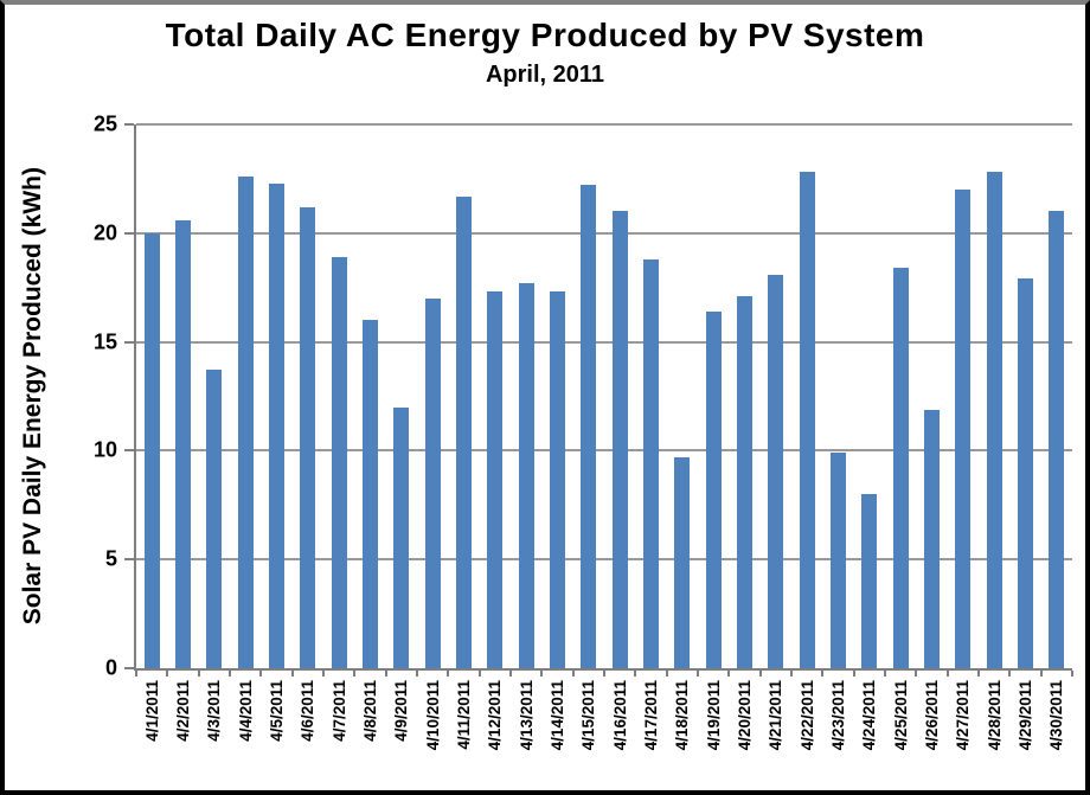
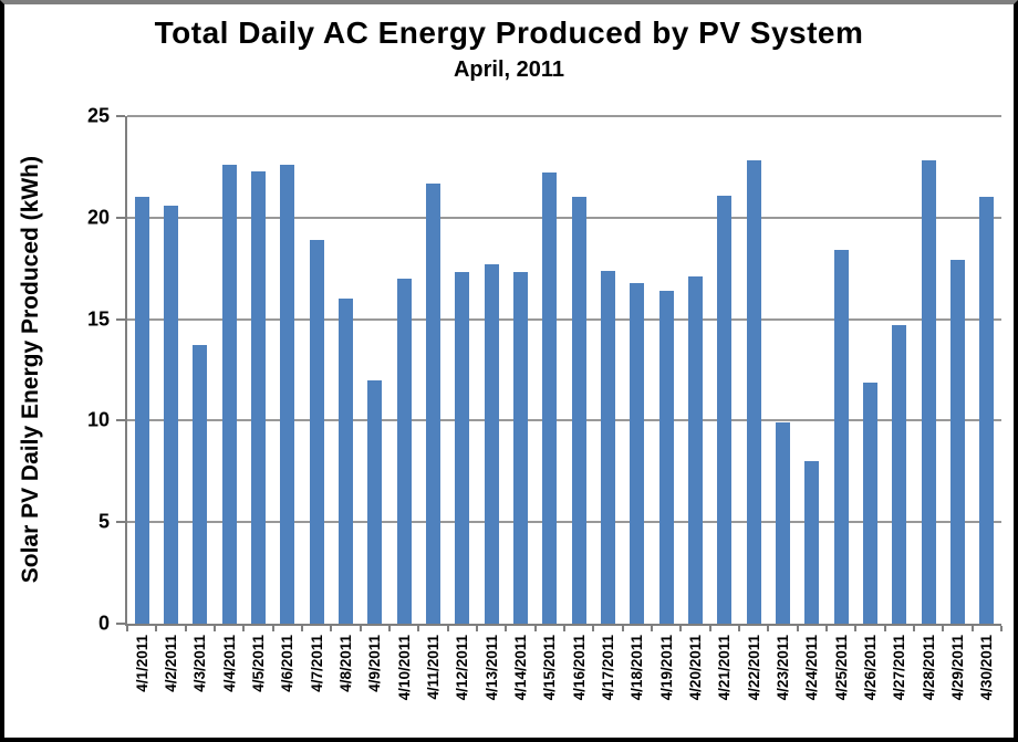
4/1/2011: 20.0 -> 21.0
4/6/2011: 21.2 -> 22.6
4/17/2011: 18.8 -> 17.4
4/18/2011: 9.7 -> 16.8
4/21/2011: 18.1 -> 21.1
4/27/2011: 22.0 -> 14.7
